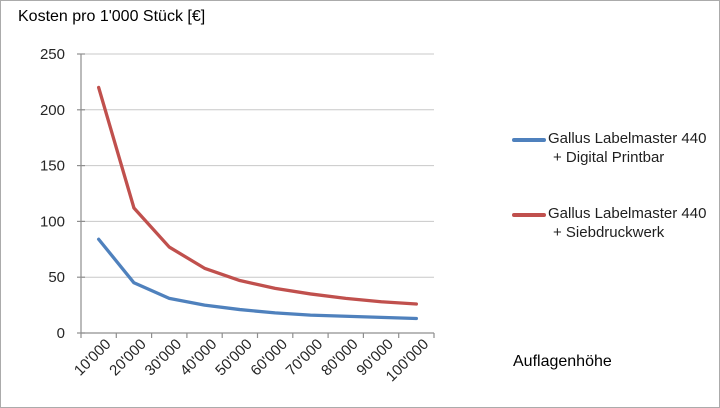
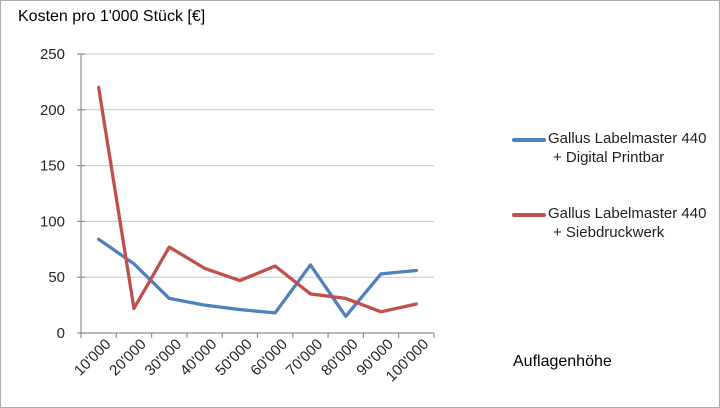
Gallus Labelmaster 440 + Digital Printbar/20'000: 45 -> 62
Gallus Labelmaster 440 + Siebdruckwerk/20'000: 112 -> 22
Gallus Labelmaster 440 + Siebdruckwerk/60'000: 40 -> 60
Gallus Labelmaster 440 + Digital Printbar/70'000: 16 -> 61
Gallus Labelmaster 440 + Digital Printbar/90'000: 14 -> 53
Gallus Labelmaster 440 + Siebdruckwerk/90'000: 28 -> 19
Gallus Labelmaster 440 + Digital Printbar/100'000: 13 -> 56
